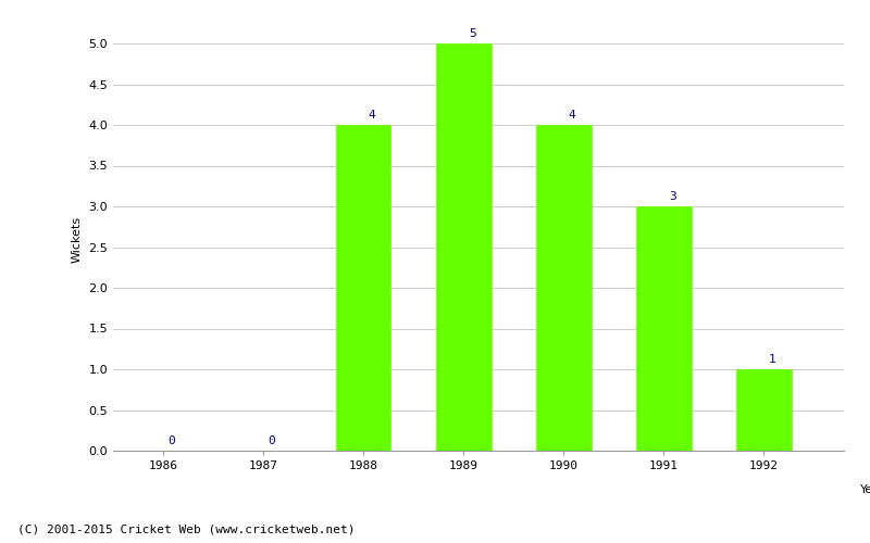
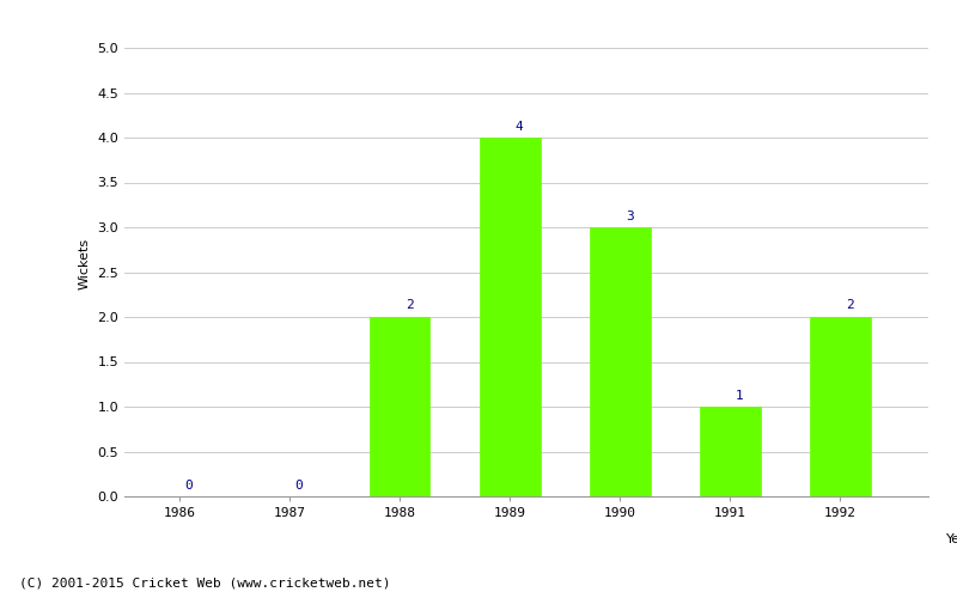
1988: 4 -> 2
1989: 5 -> 4
1990: 4 -> 3
1991: 3 -> 1
1992: 1 -> 2
